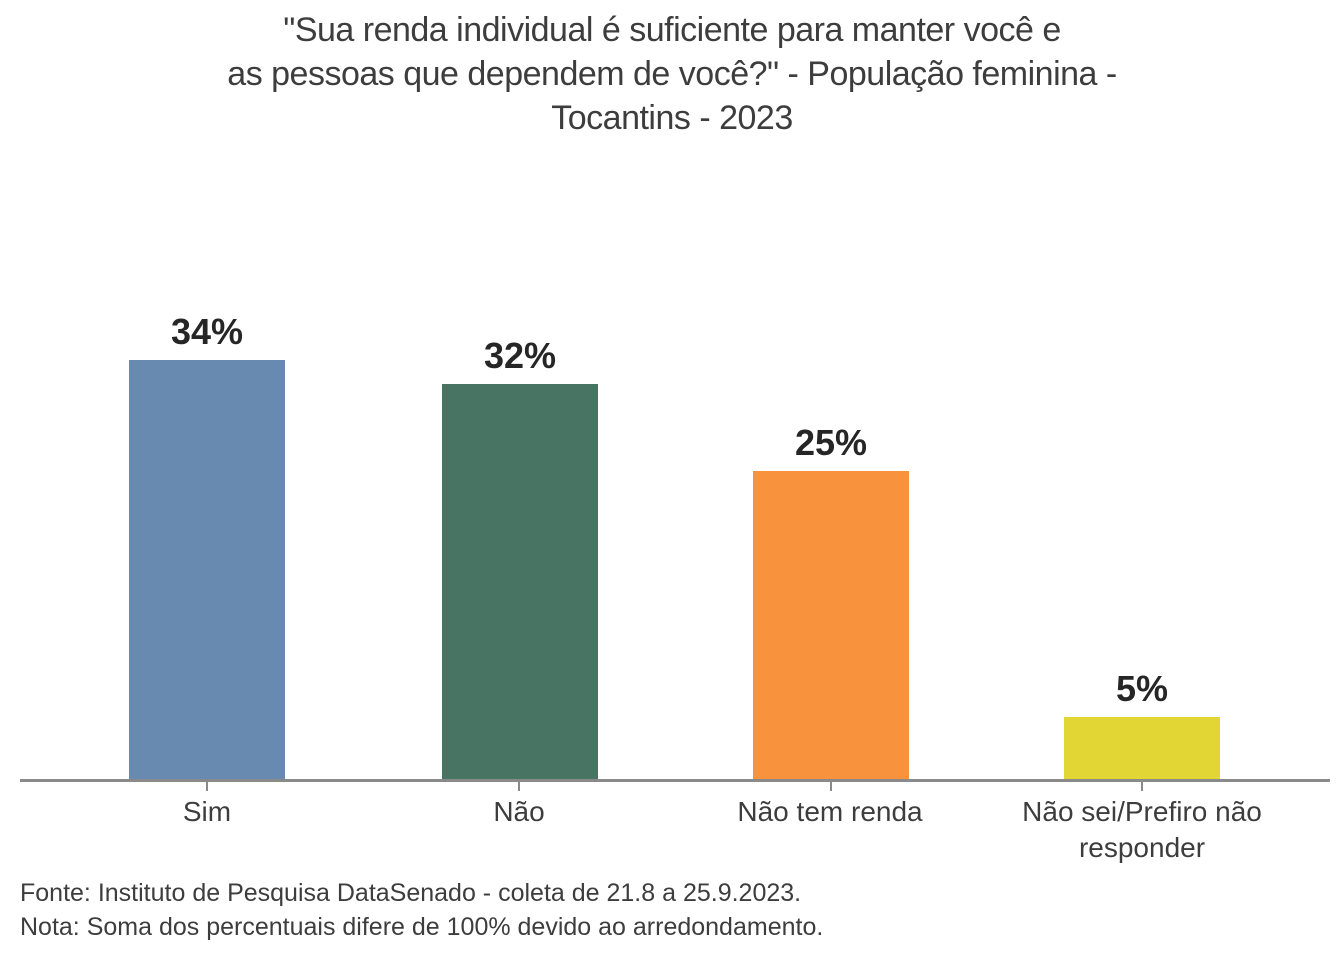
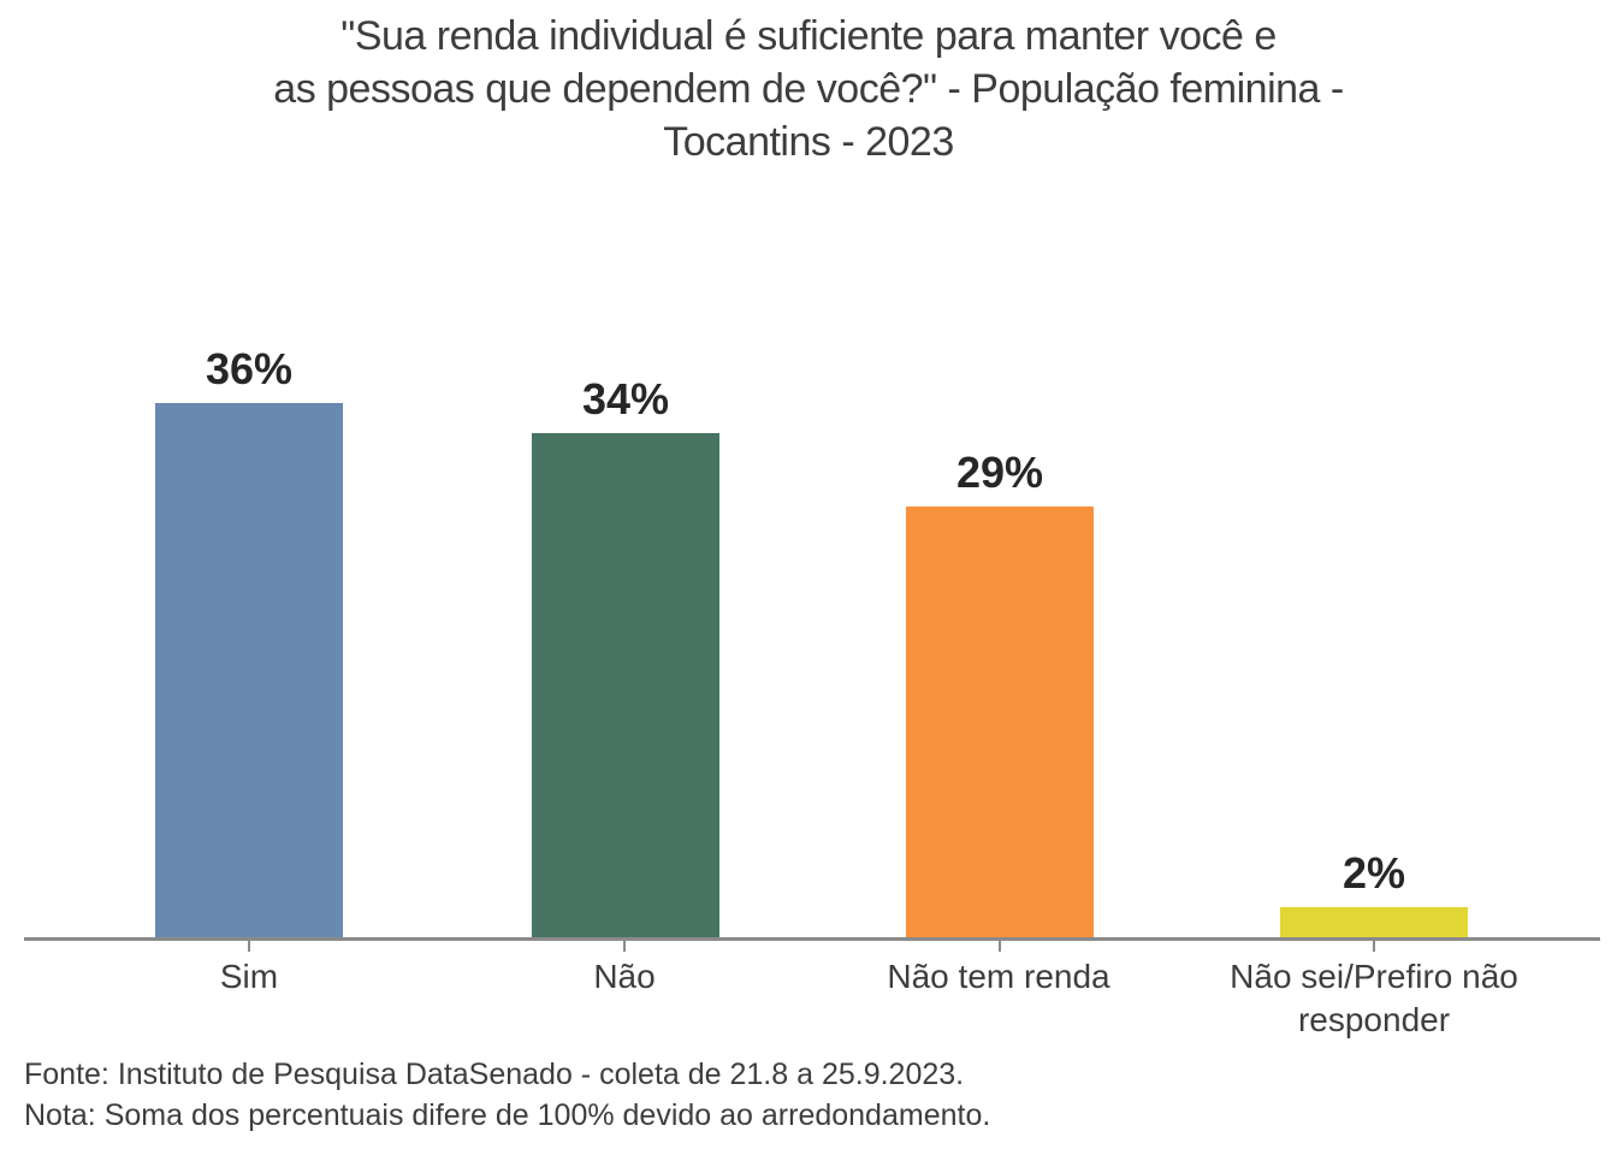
Sim: 34% -> 36%
Não: 32% -> 34%
Não tem renda: 25% -> 29%
Não sei/Prefiro não responder: 5% -> 2%
